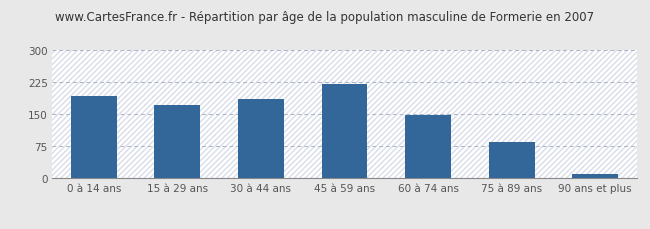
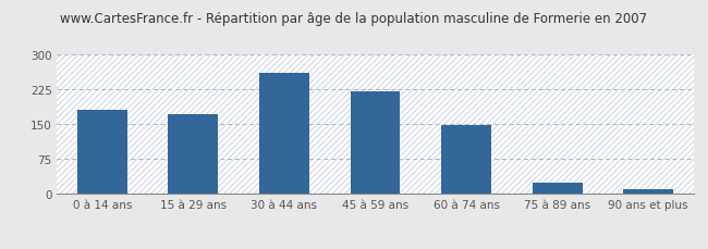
0 à 14 ans: 193 -> 180
30 à 44 ans: 185 -> 260
75 à 89 ans: 84 -> 25
